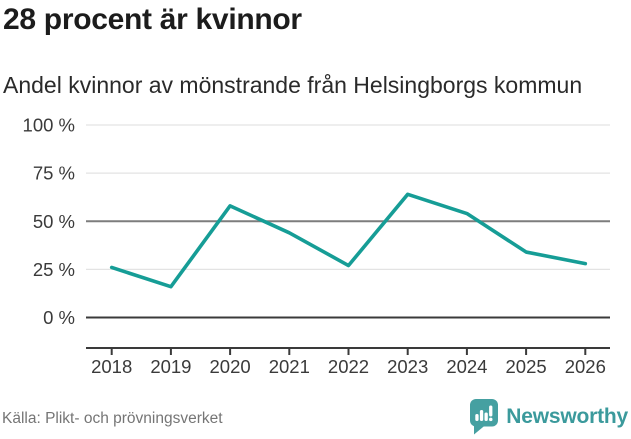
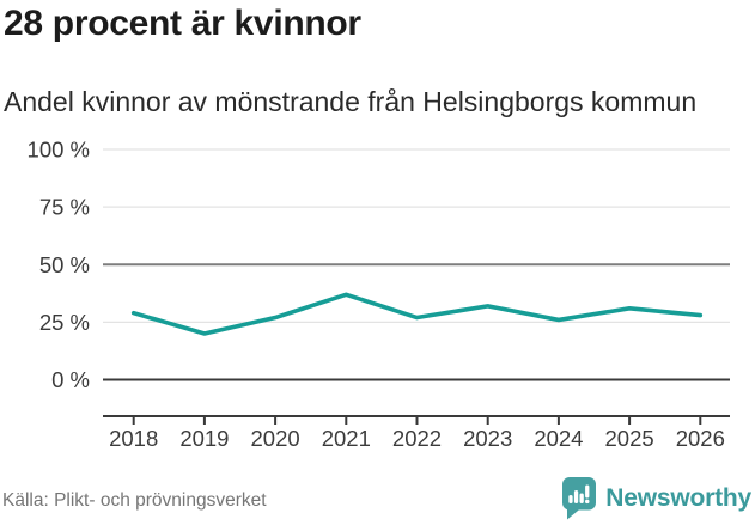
2018: 26% -> 29%
2019: 16% -> 20%
2020: 58% -> 27%
2021: 44% -> 37%
2023: 64% -> 32%
2024: 54% -> 26%
2025: 34% -> 31%
